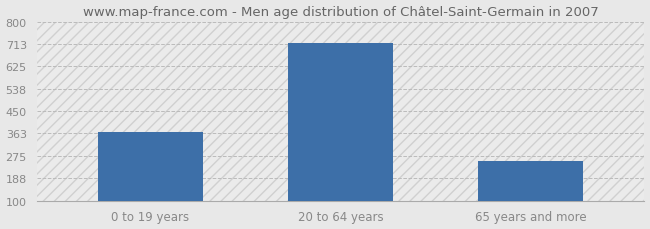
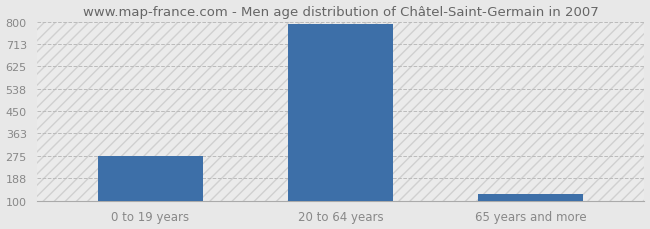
0 to 19 years: 370 -> 275
20 to 64 years: 715 -> 790
65 years and more: 255 -> 128
